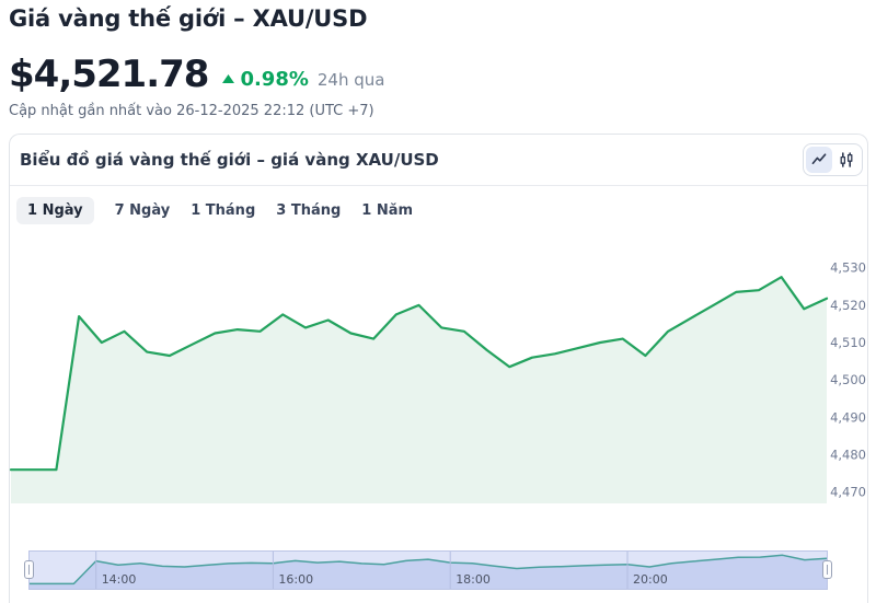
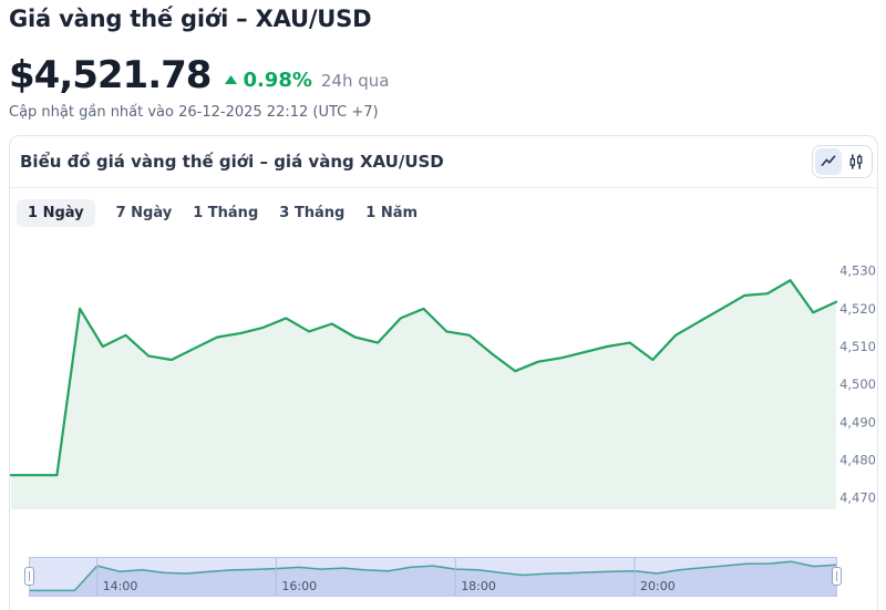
14:00: 4517 -> 4520
16:00: 4513 -> 4515
